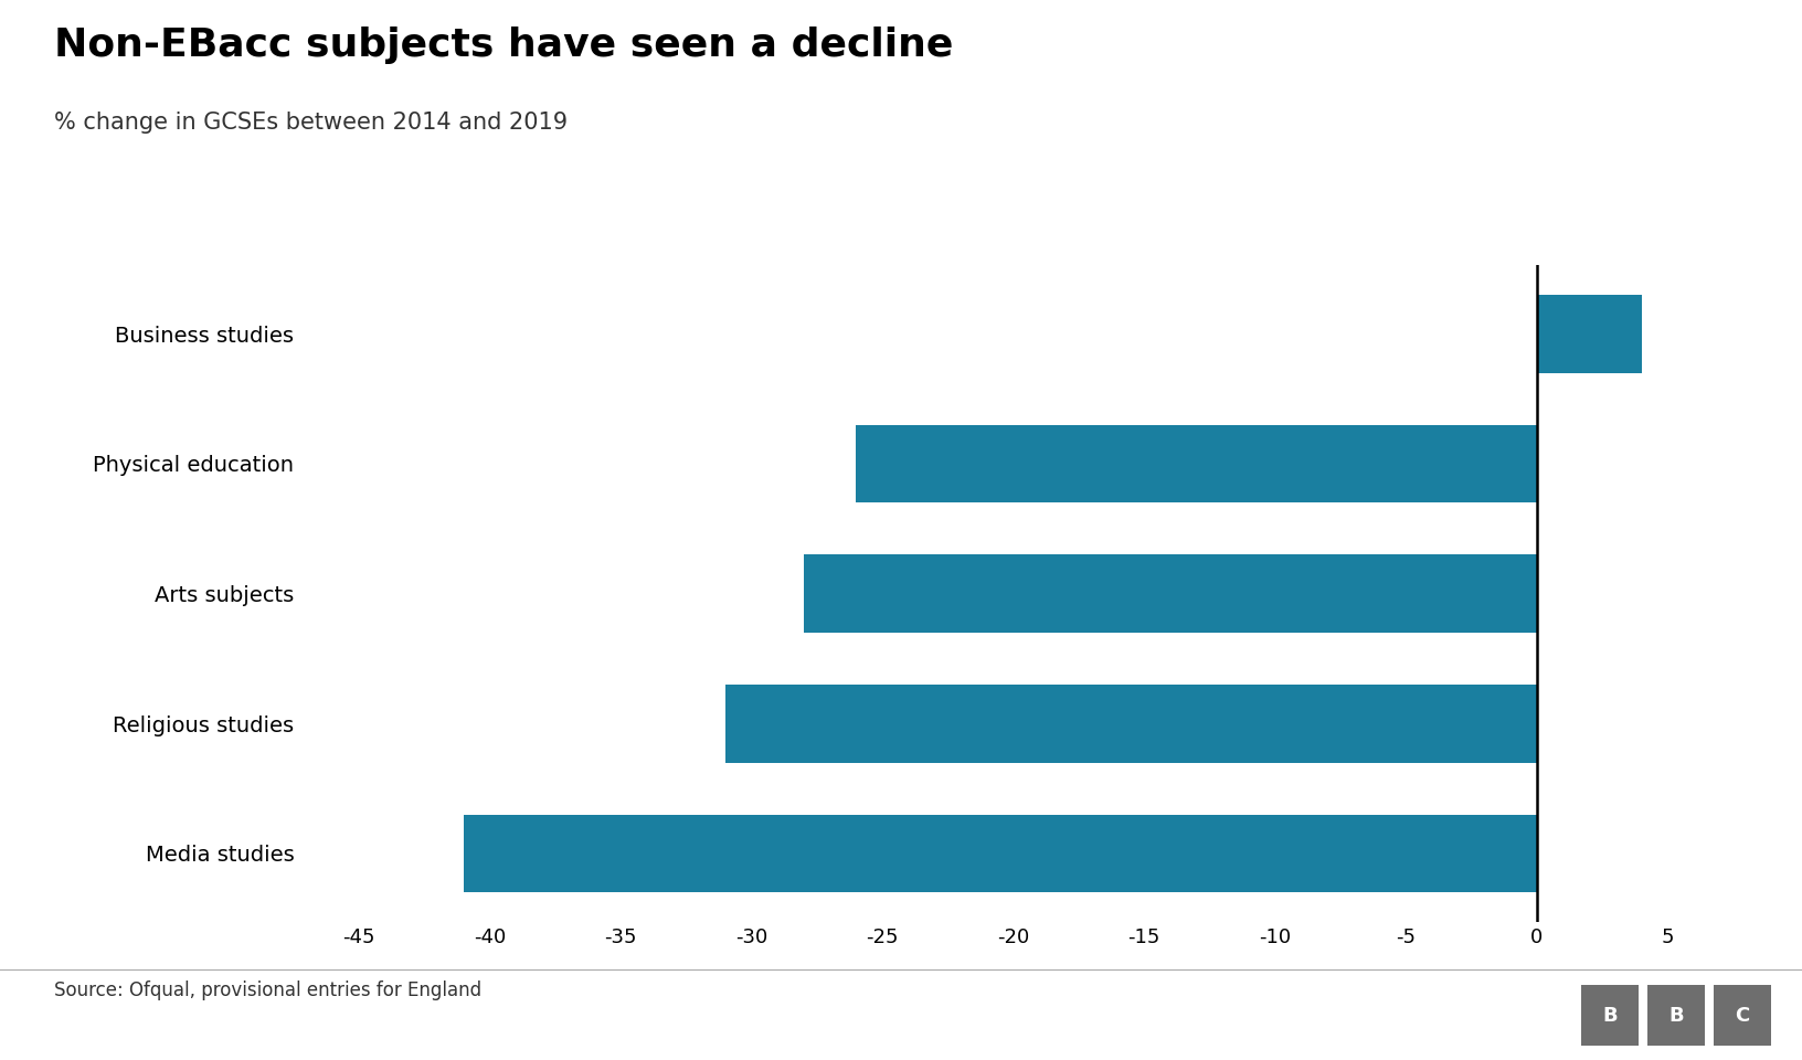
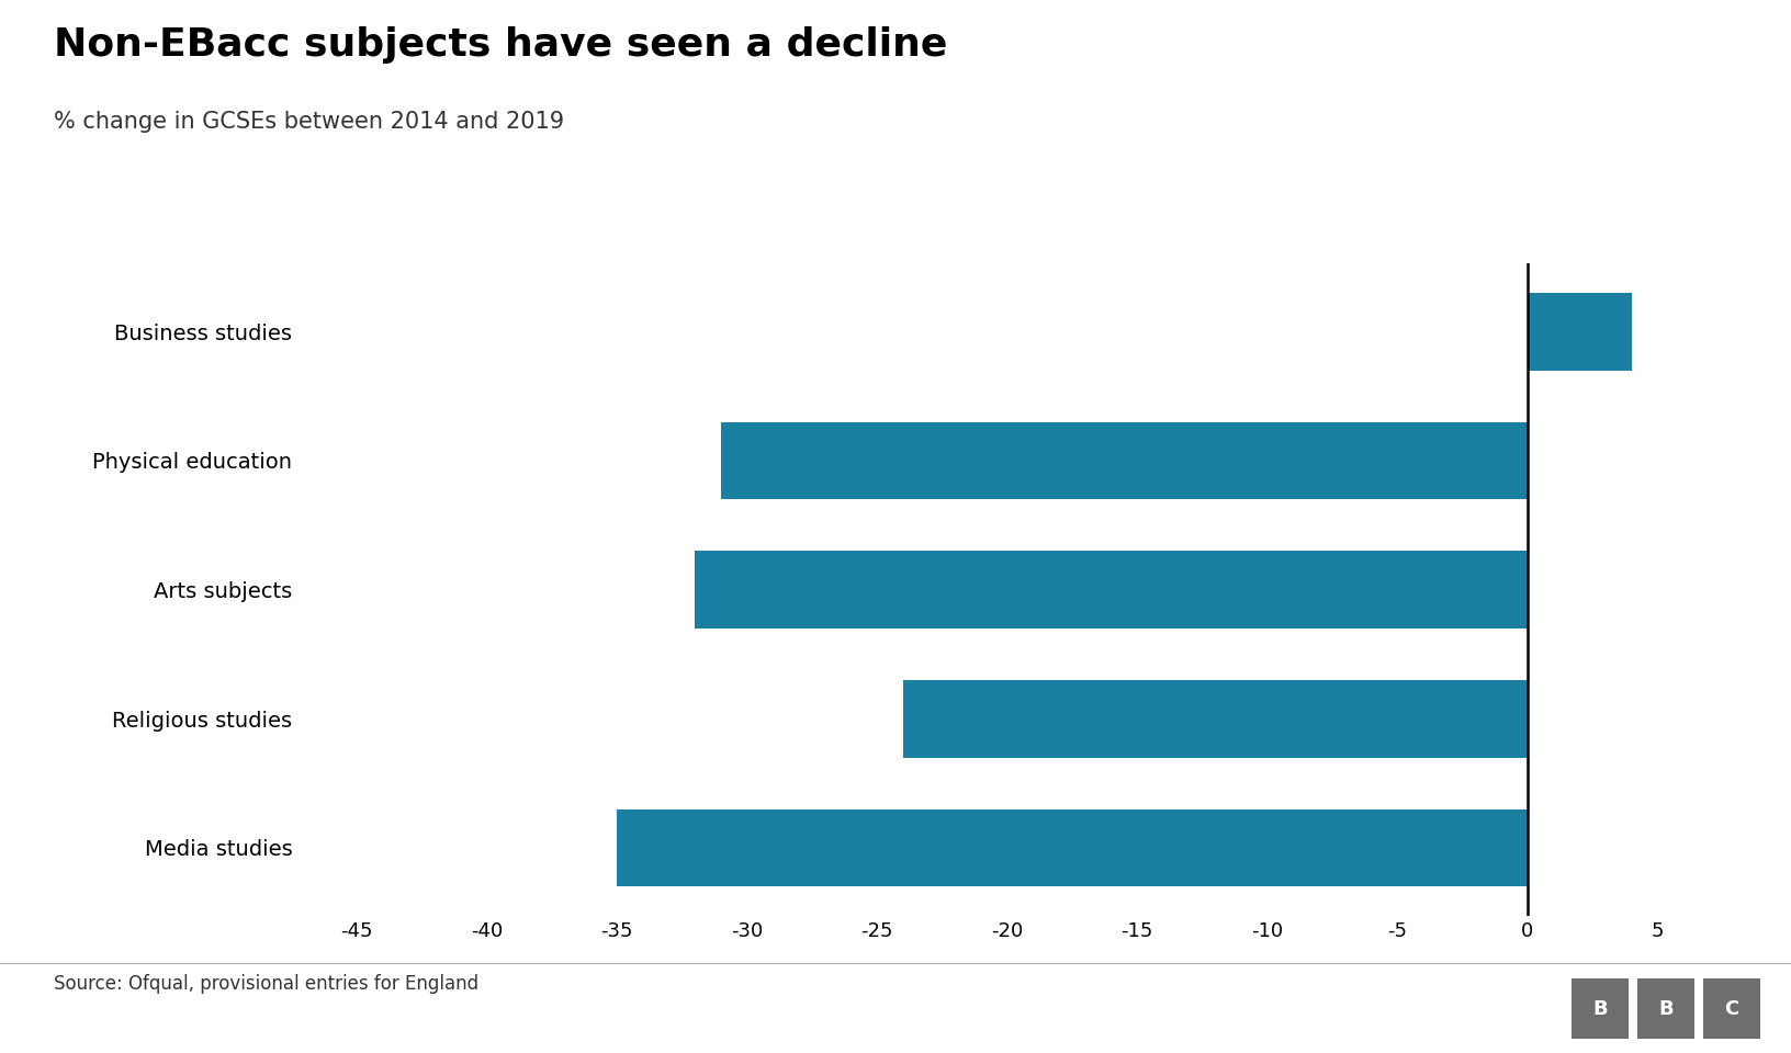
Physical education: -26 -> -31
Arts subjects: -28 -> -32
Religious studies: -31 -> -24
Media studies: -41 -> -35
